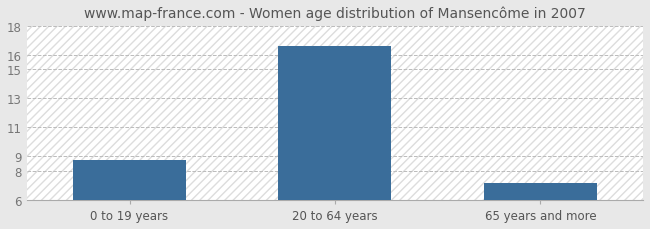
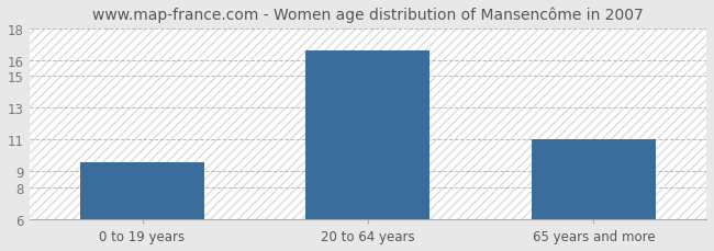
0 to 19 years: 8.8 -> 9.6
65 years and more: 7.2 -> 11.0
